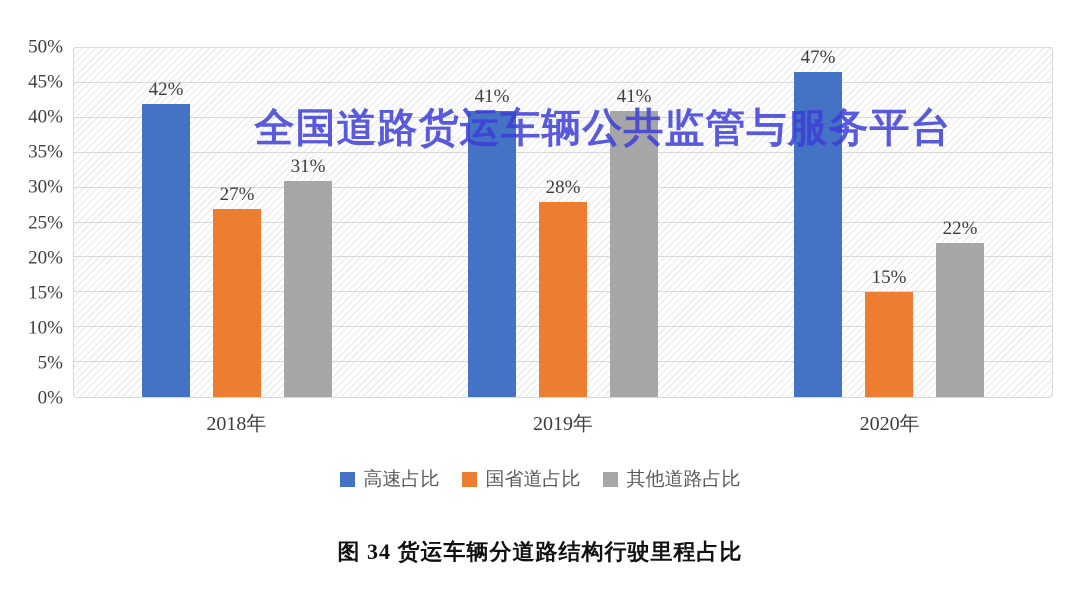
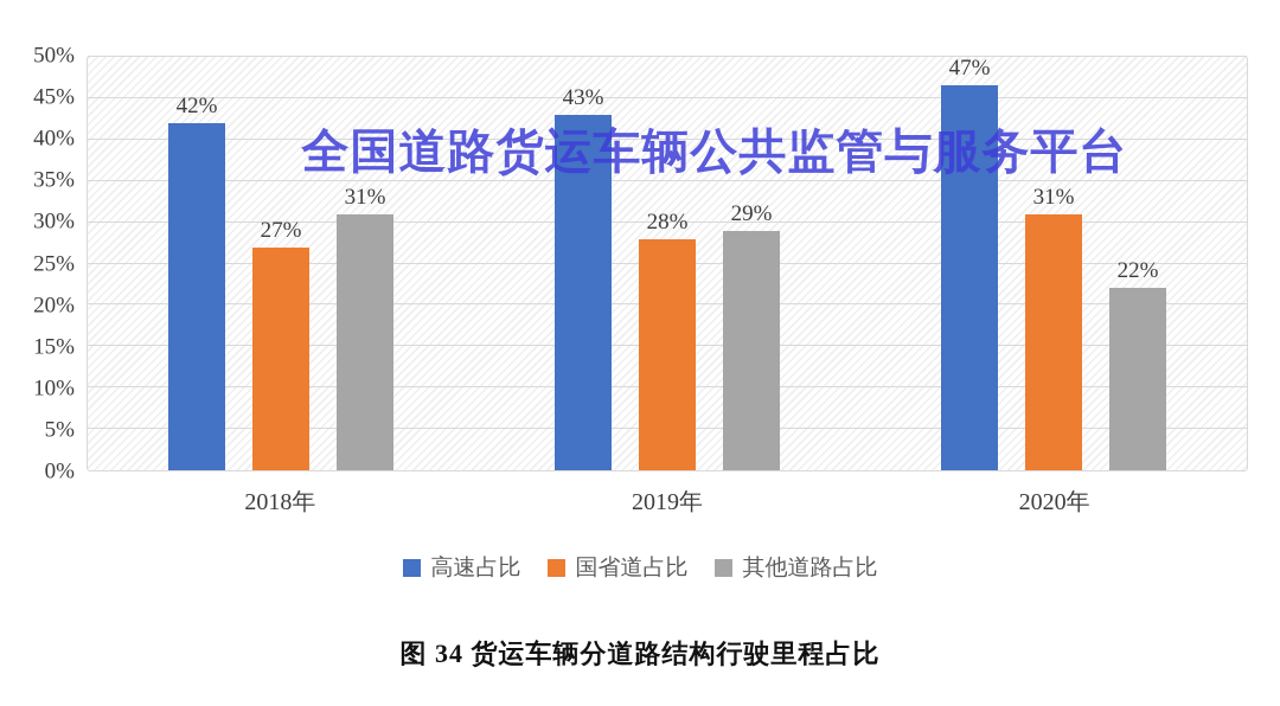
高速占比/2019年: 41% -> 43%
其他道路占比/2019年: 41% -> 29%
国省道占比/2020年: 15% -> 31%
